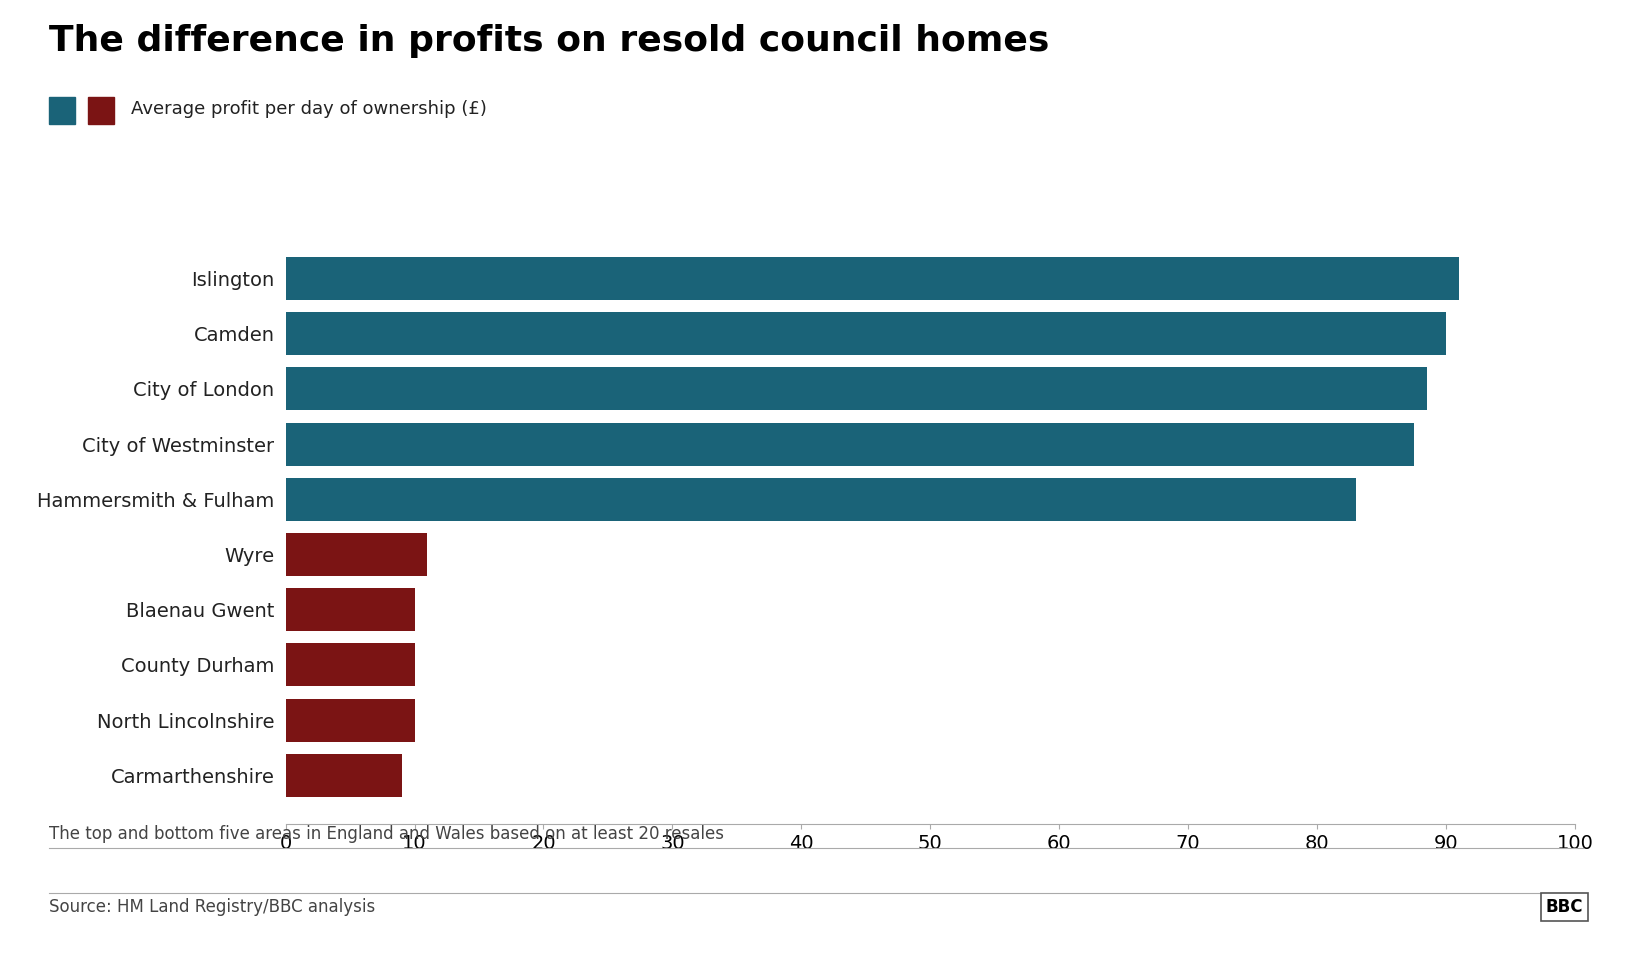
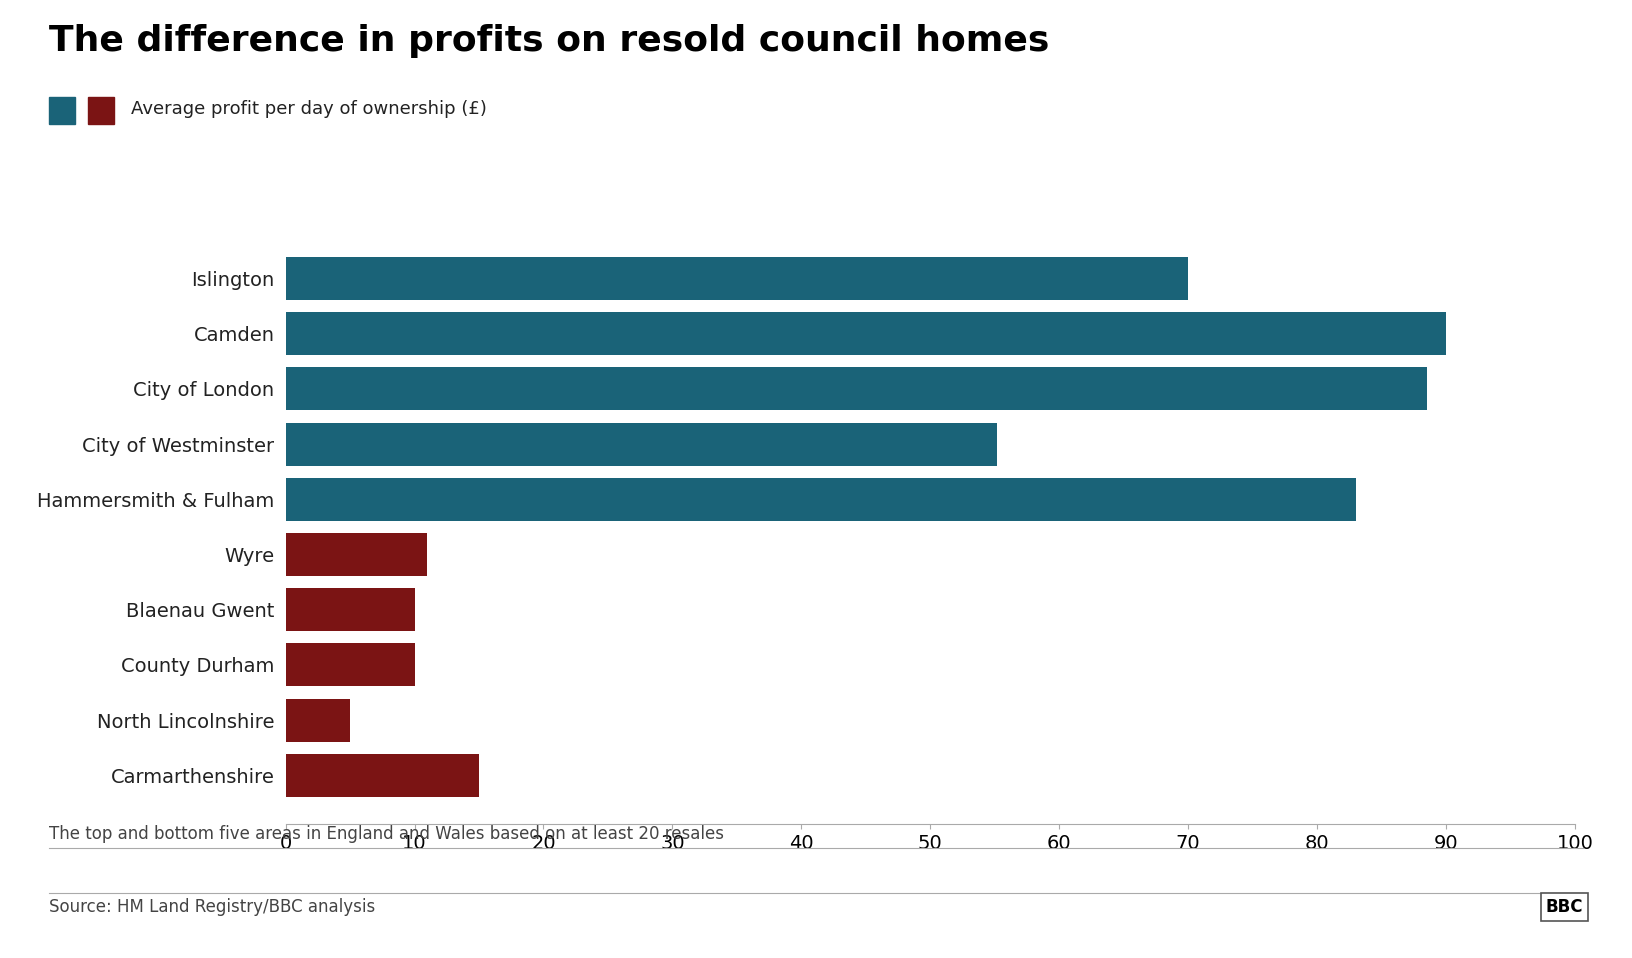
Islington: 91.0 -> 70.0
City of Westminster: 87.5 -> 55.2
North Lincolnshire: 10.0 -> 5.0
Carmarthenshire: 9.0 -> 15.0
